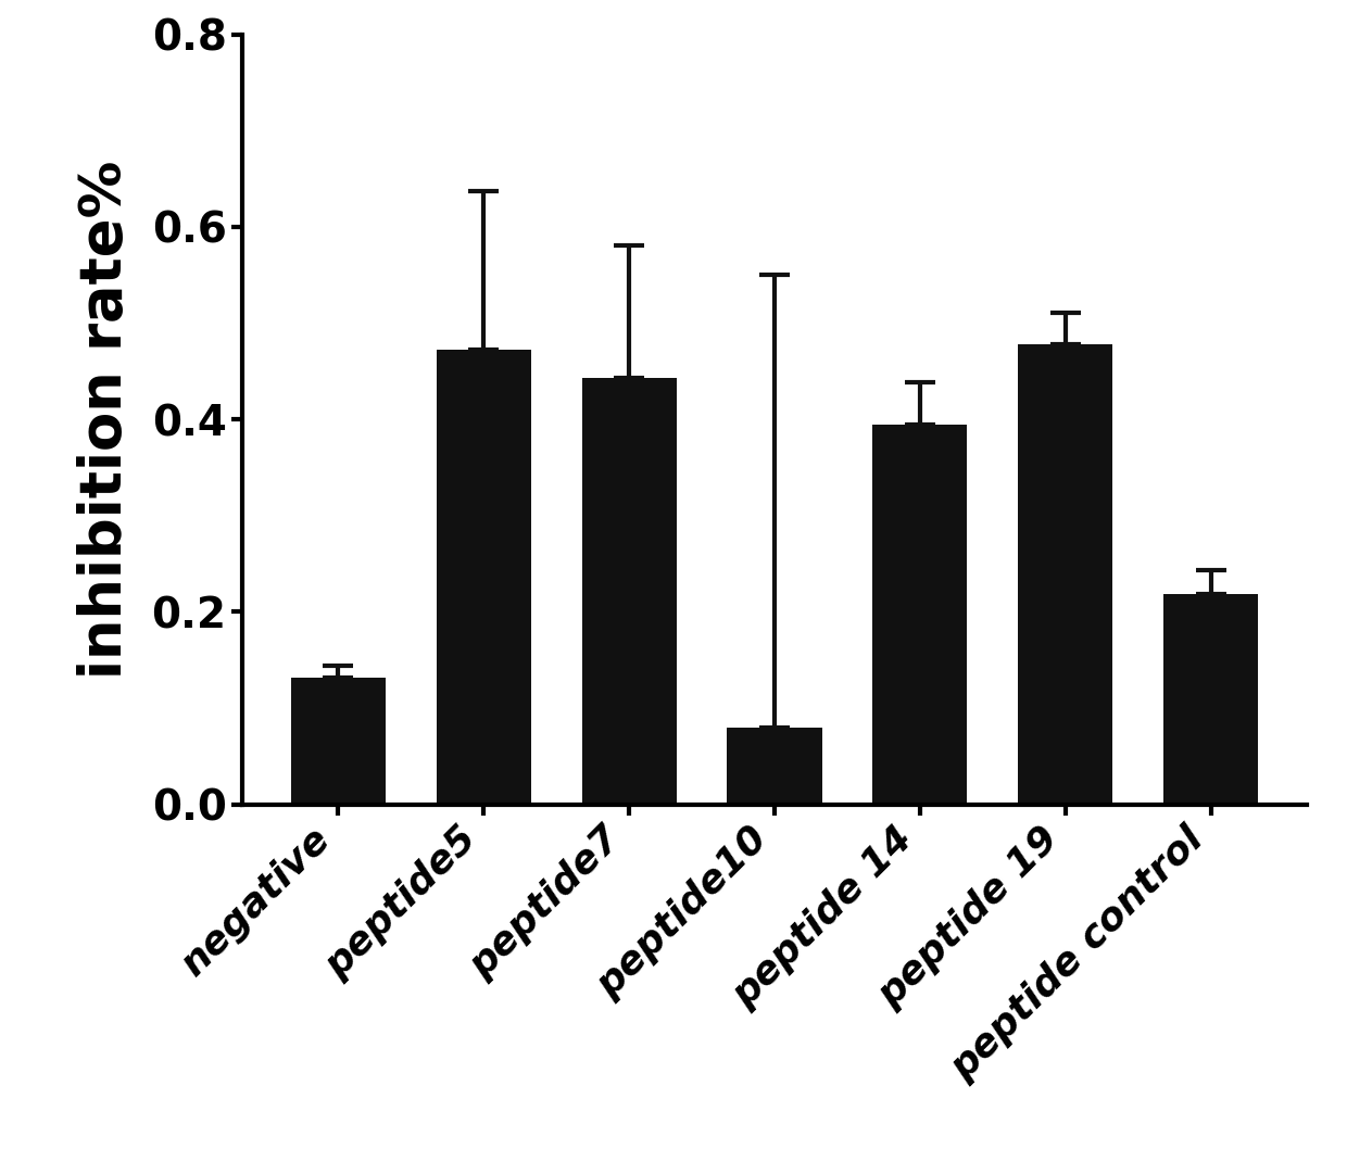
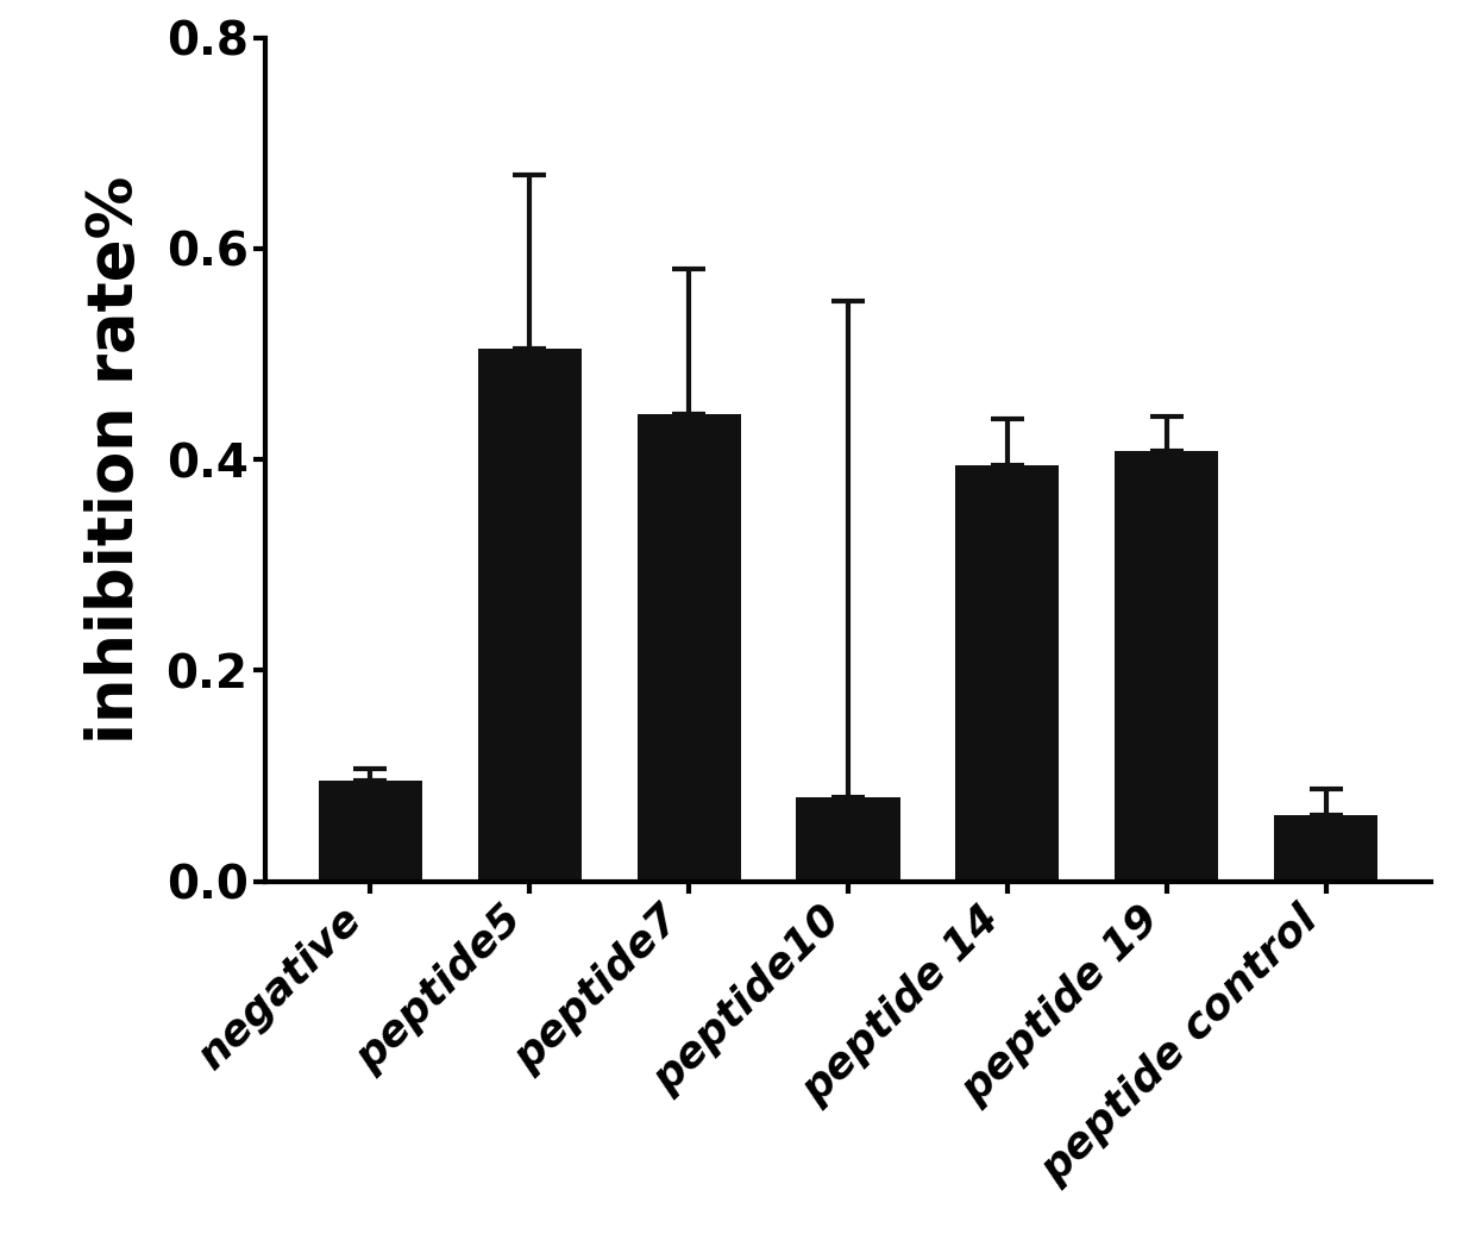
negative: 0.132 -> 0.095
peptide5: 0.472 -> 0.505
peptide 19: 0.478 -> 0.408
peptide control: 0.218 -> 0.063
